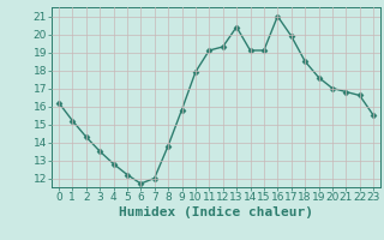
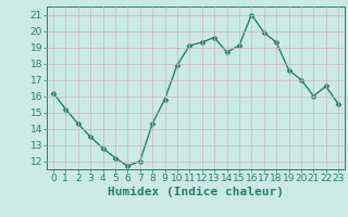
8: 13.8 -> 14.3
13: 20.4 -> 19.6
14: 19.1 -> 18.7
18: 18.5 -> 19.3
21: 16.8 -> 16.0
